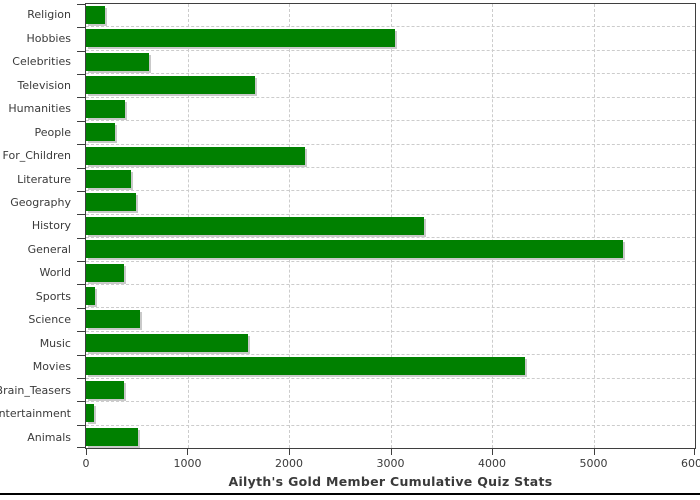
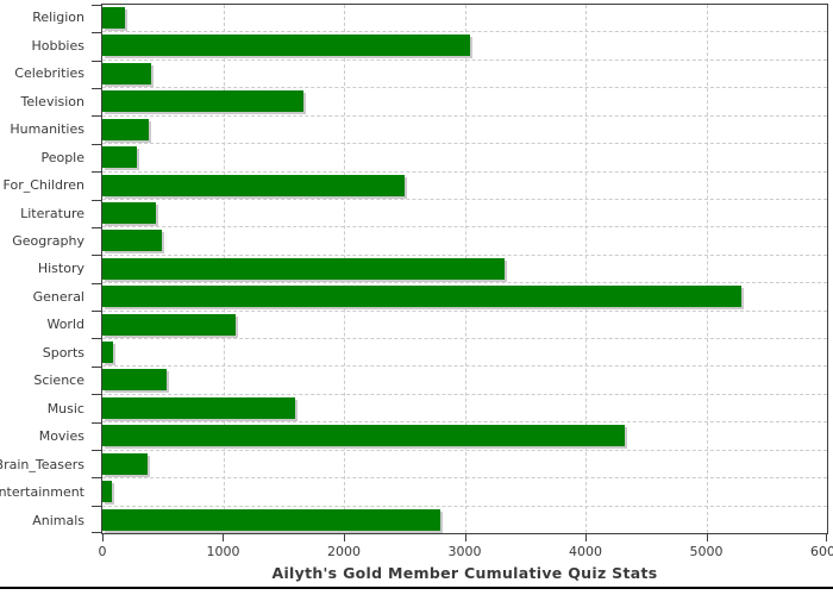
Celebrities: 600 -> 400
For_Children: 2200 -> 2500
World: 400 -> 1100
Animals: 500 -> 2800
